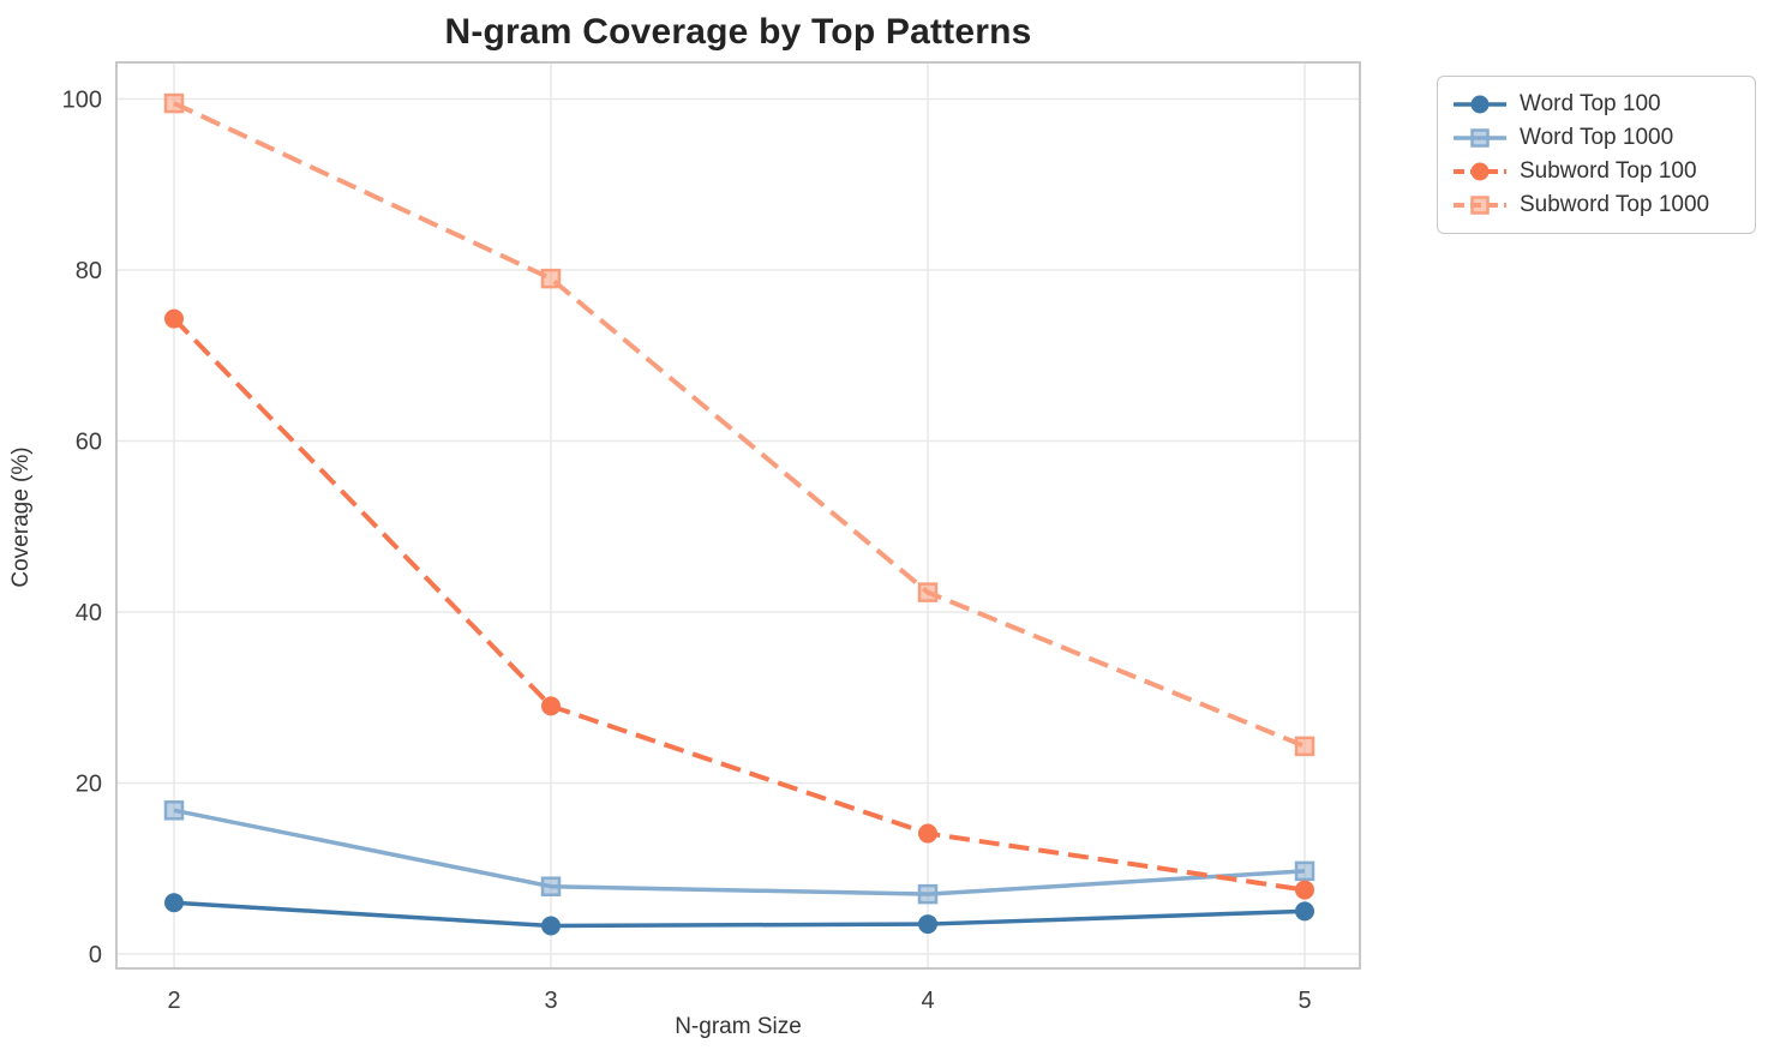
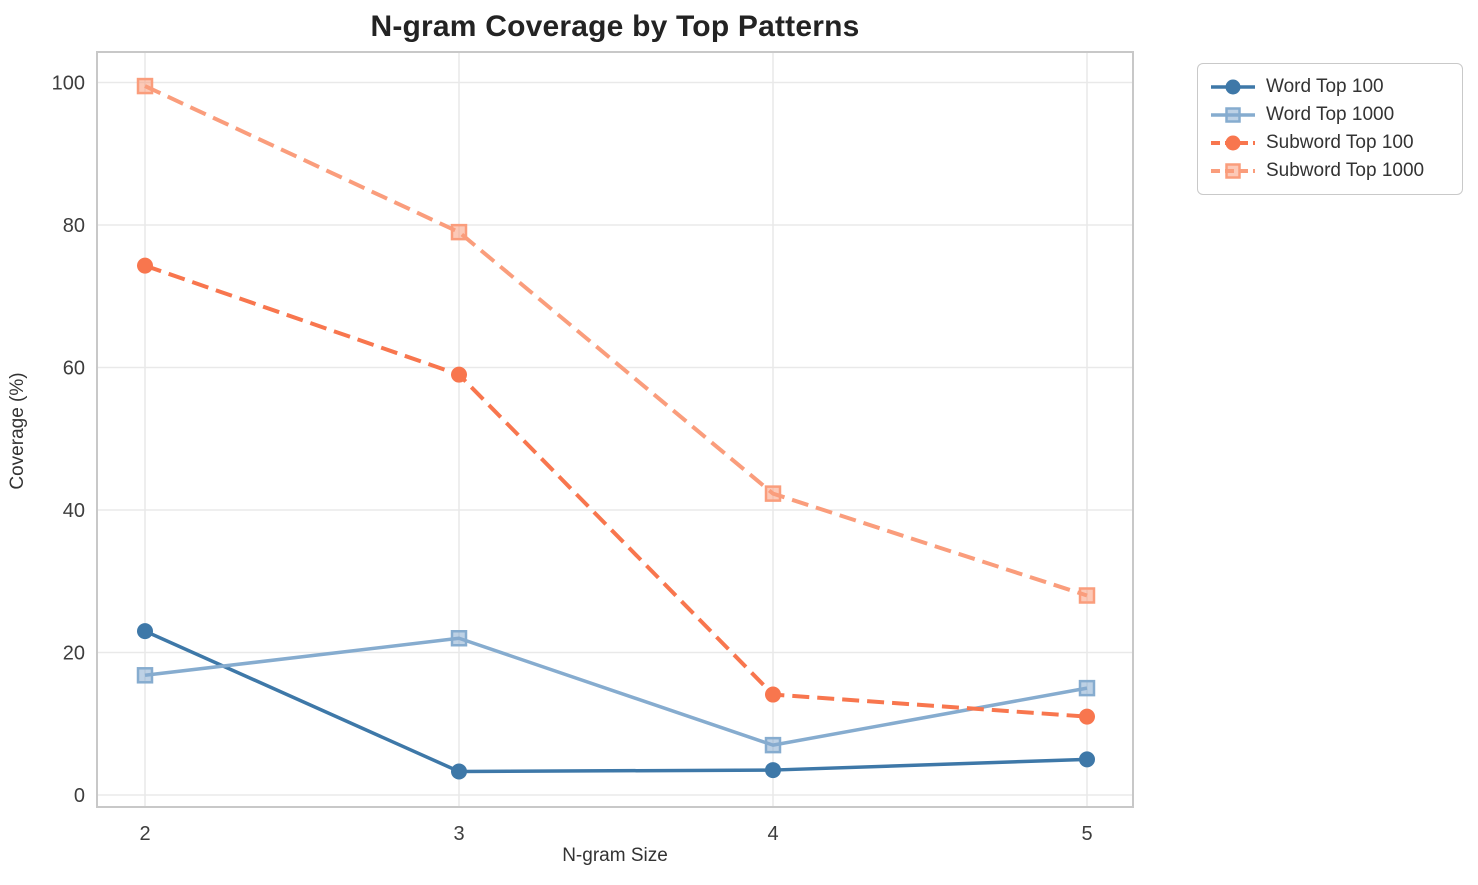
Word Top 100/2: 6 -> 23
Word Top 1000/3: 8 -> 22
Subword Top 100/3: 29 -> 59
Word Top 1000/5: 10 -> 15
Subword Top 100/5: 8 -> 11
Subword Top 1000/5: 24 -> 28
